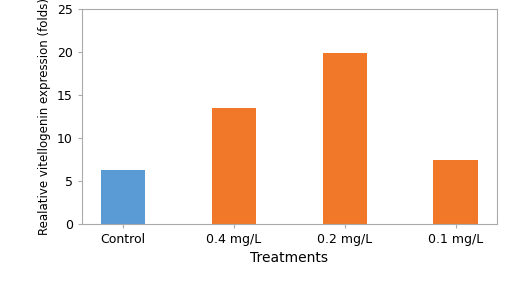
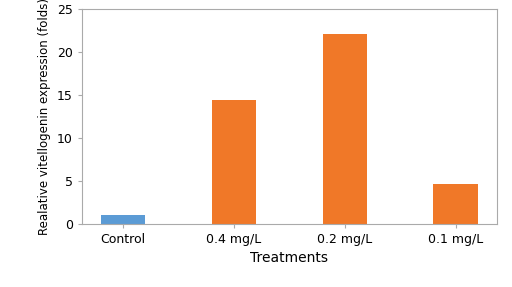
Control: 6.2 -> 1.0
0.4 mg/L: 13.4 -> 14.4
0.2 mg/L: 19.8 -> 22.0
0.1 mg/L: 7.4 -> 4.6
